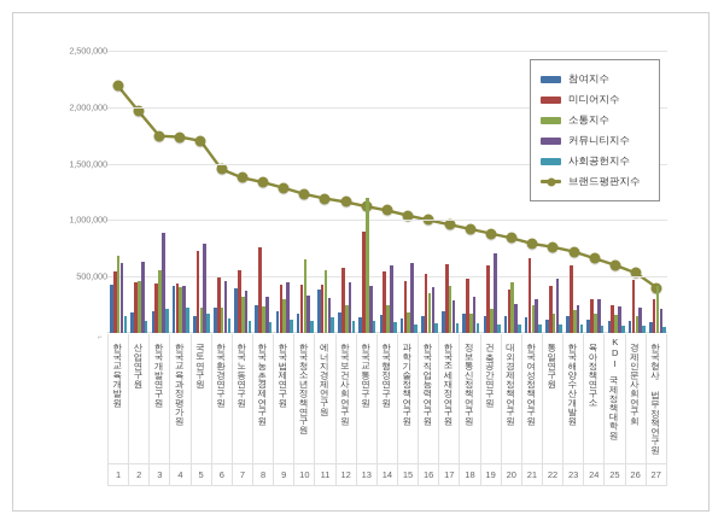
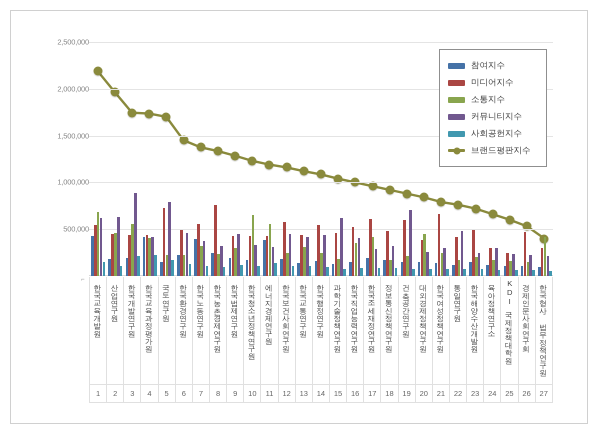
미디어지수/한국교통연구원: 900000 -> 400000
소통지수/한국교통연구원: 1200000 -> 300000
커뮤니티지수/한국행정연구원: 600000 -> 400000
미디어지수/한국해양수산개발원: 600000 -> 500000
